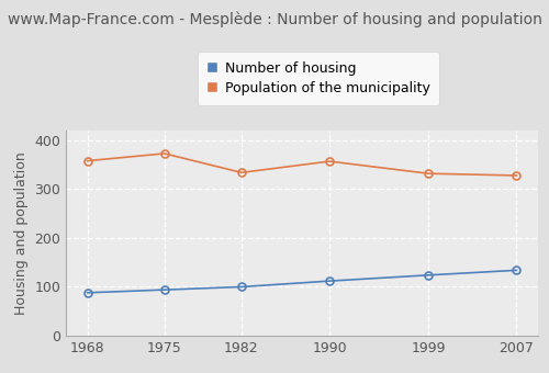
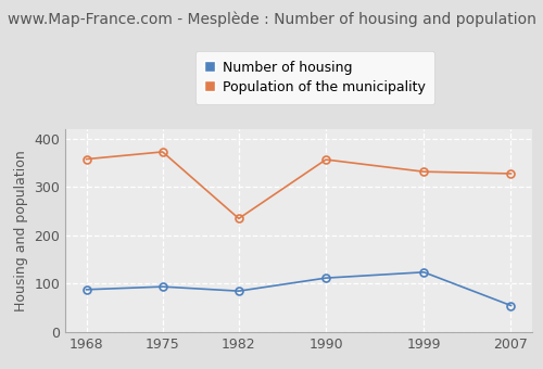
Number of housing/1982: 100 -> 85
Population of the municipality/1982: 334 -> 235
Number of housing/2007: 134 -> 55
